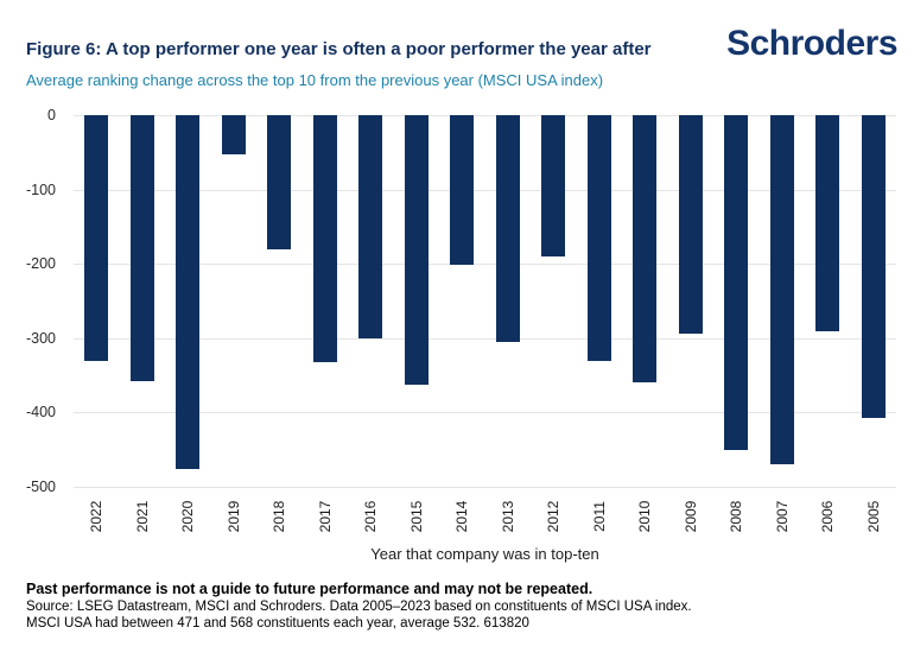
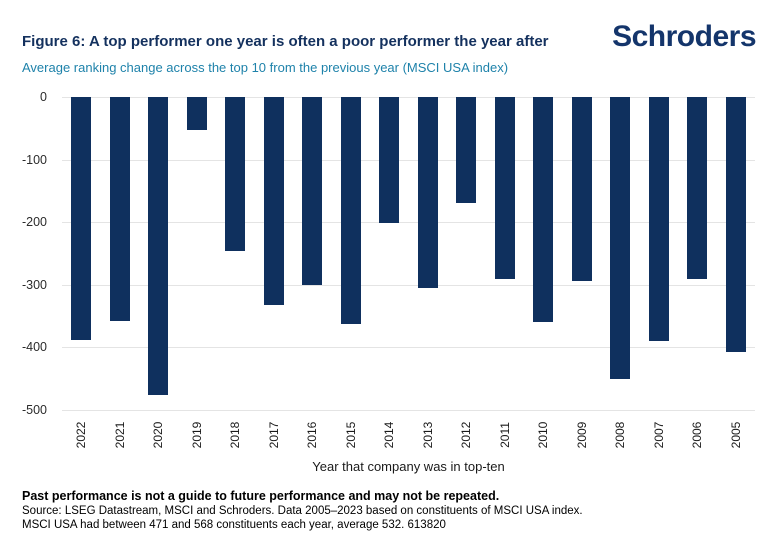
2022: -330 -> -390
2018: -180 -> -250
2012: -190 -> -170
2011: -330 -> -290
2007: -470 -> -390
